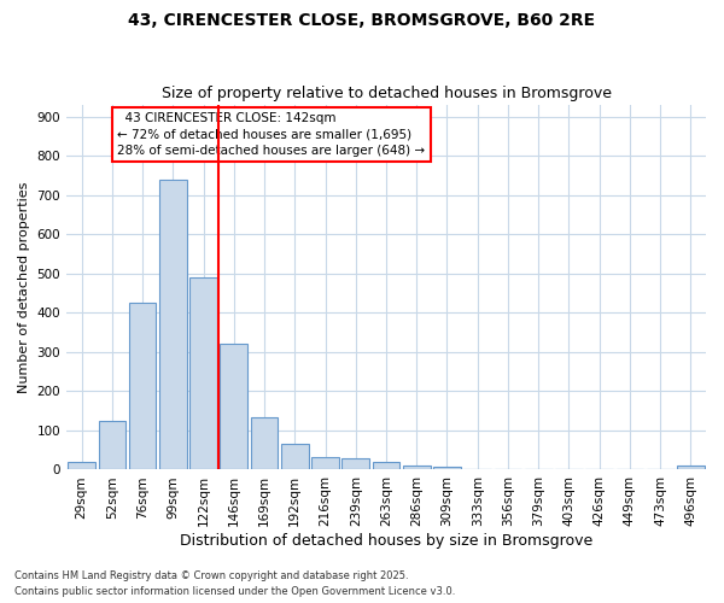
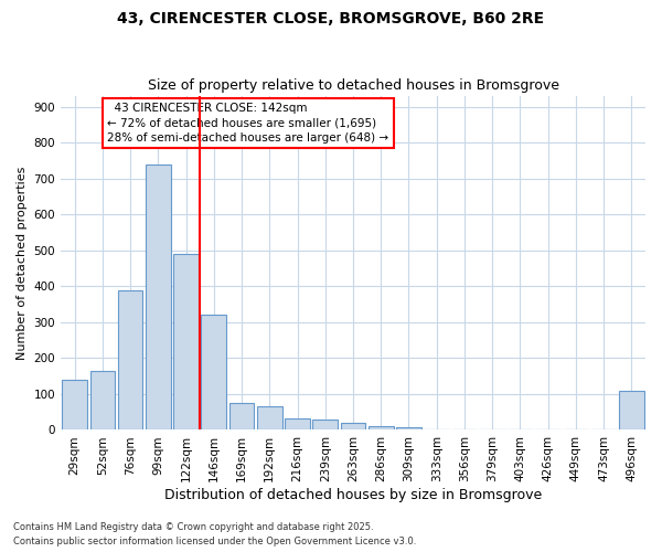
29sqm: 20 -> 140
52sqm: 125 -> 165
76sqm: 425 -> 390
169sqm: 135 -> 75
496sqm: 10 -> 110
